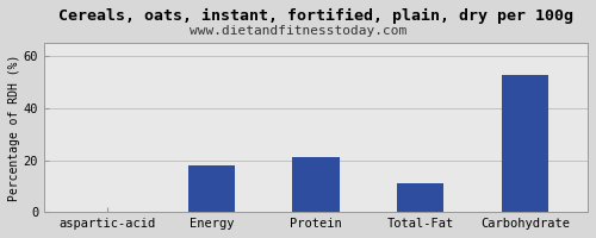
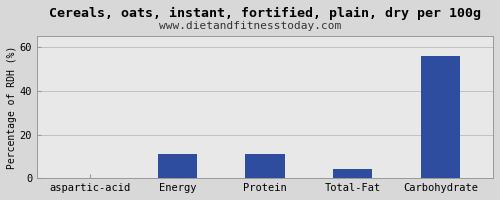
Energy: 18 -> 11
Protein: 21 -> 11
Total-Fat: 11 -> 4
Carbohydrate: 53 -> 56
